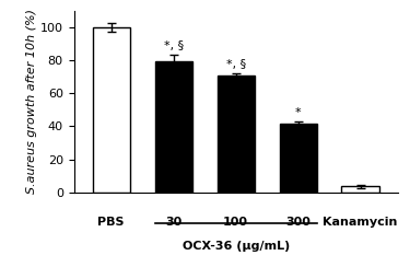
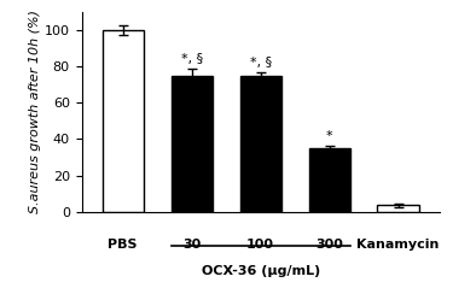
30: 80 -> 75
100: 70 -> 75
300: 42 -> 35
